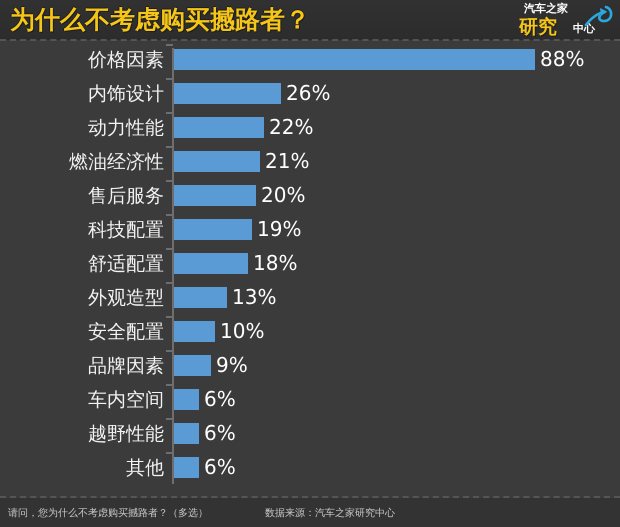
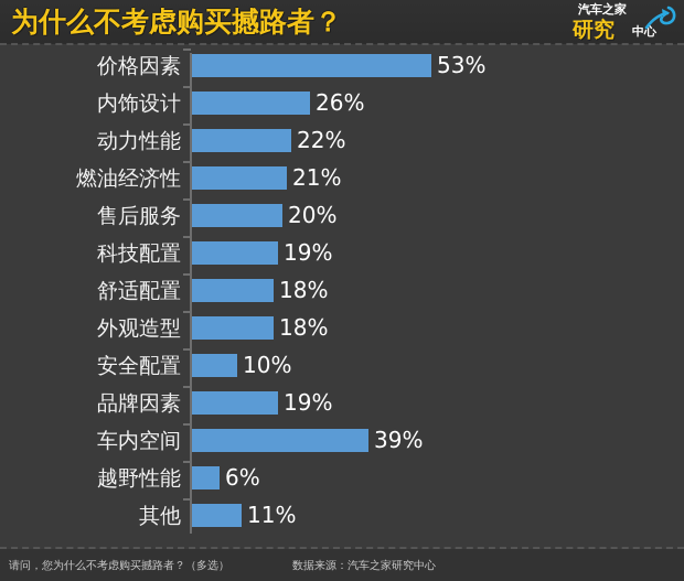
价格因素: 88% -> 53%
外观造型: 13% -> 18%
品牌因素: 9% -> 19%
车内空间: 6% -> 39%
其他: 6% -> 11%
